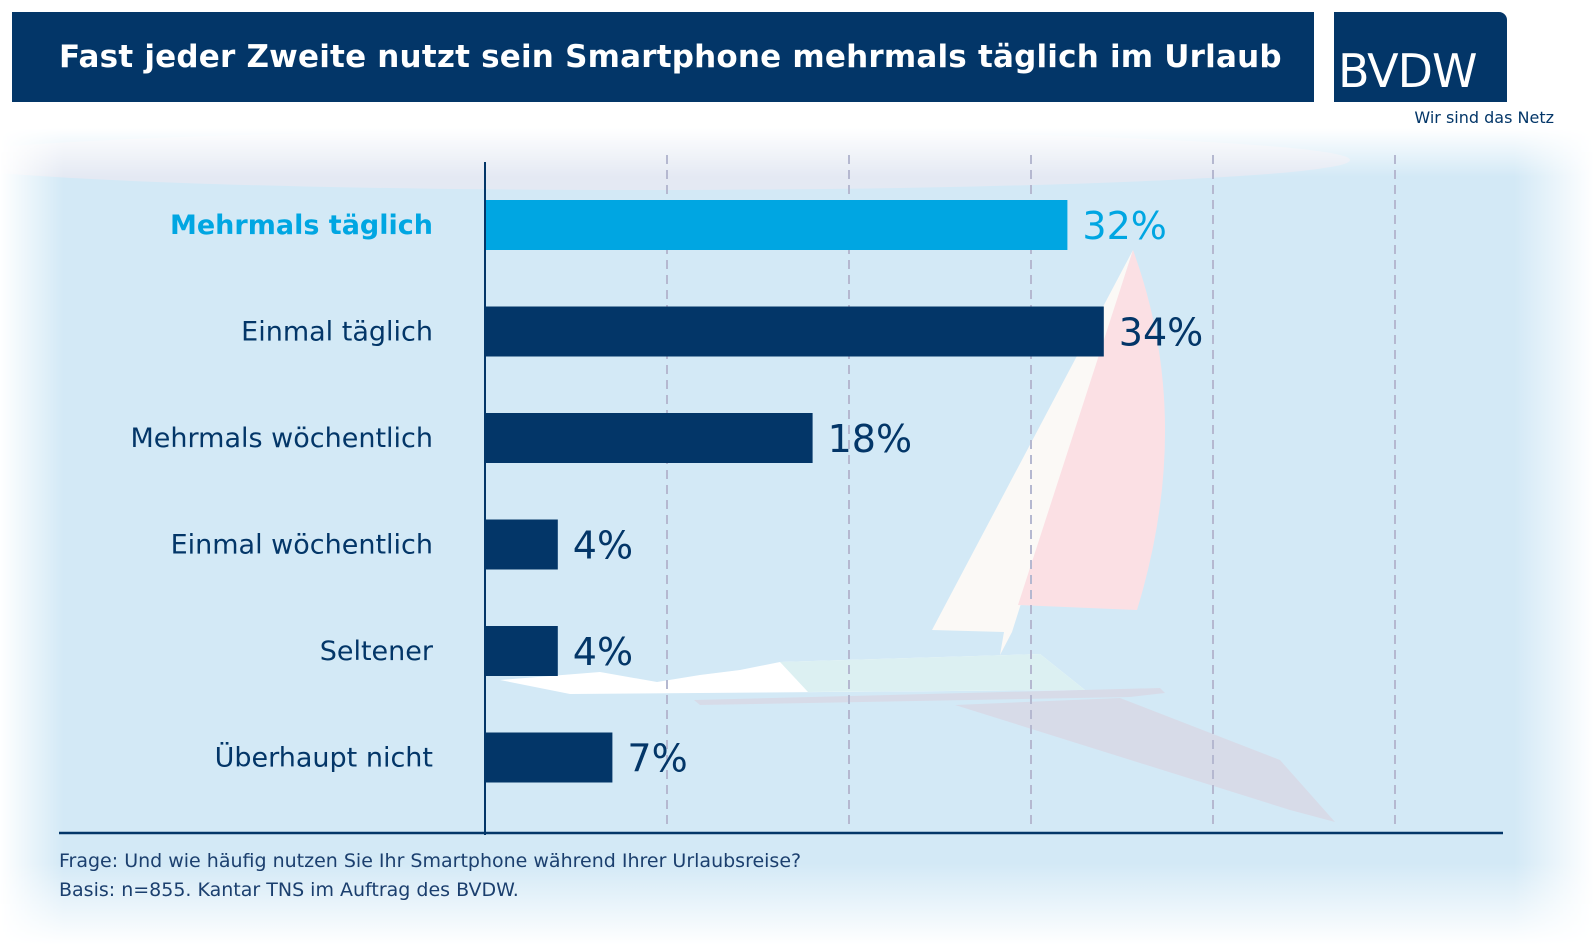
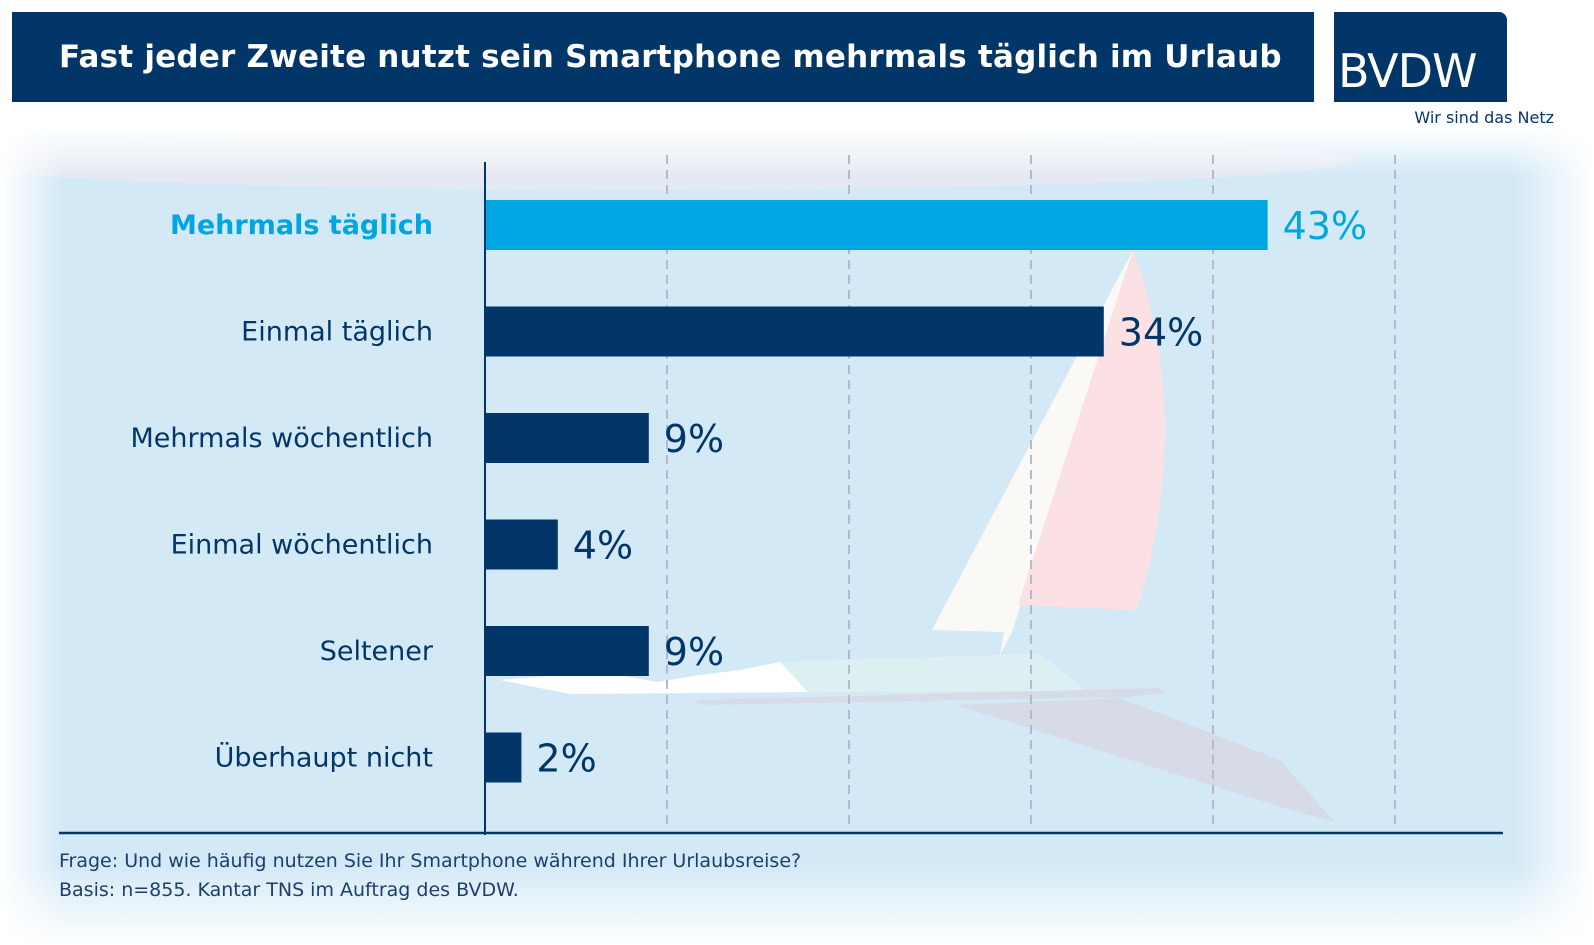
Mehrmals täglich: 32% -> 43%
Mehrmals wöchentlich: 18% -> 9%
Seltener: 4% -> 9%
Überhaupt nicht: 7% -> 2%
